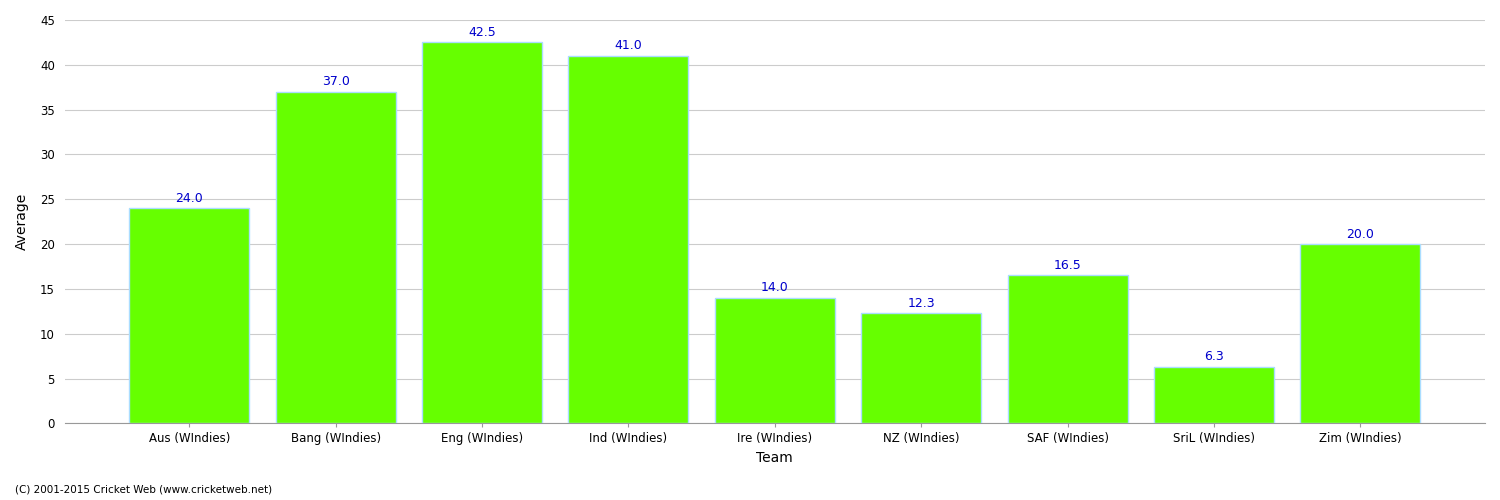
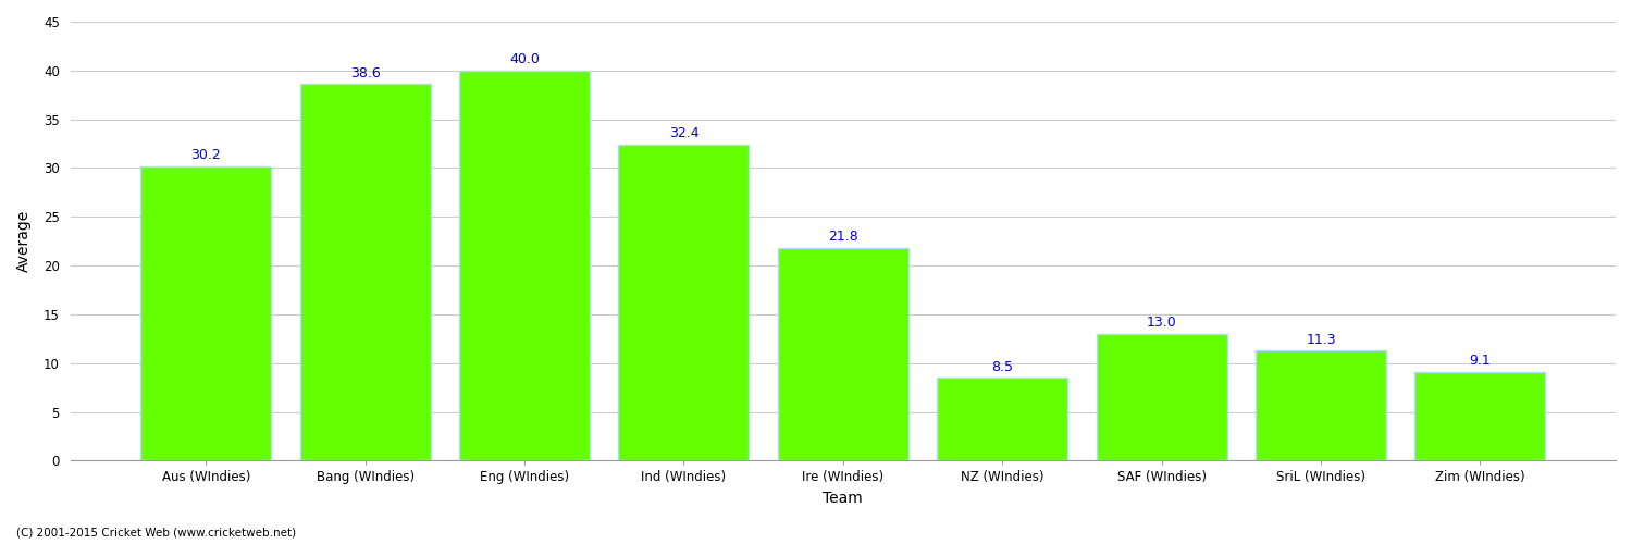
Aus (WIndies): 24.0 -> 30.2
Bang (WIndies): 37.0 -> 38.6
Eng (WIndies): 42.5 -> 40.0
Ind (WIndies): 41.0 -> 32.4
Ire (WIndies): 14.0 -> 21.8
NZ (WIndies): 12.3 -> 8.5
SAF (WIndies): 16.5 -> 13.0
SriL (WIndies): 6.3 -> 11.3
Zim (WIndies): 20.0 -> 9.1
